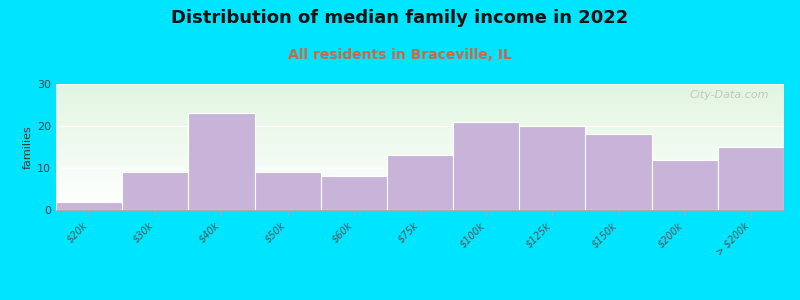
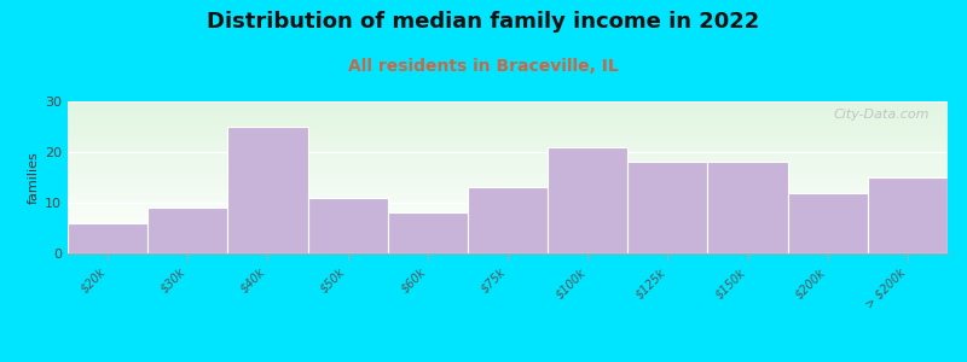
$20k: 2 -> 6
$40k: 23 -> 25
$50k: 9 -> 11
$125k: 20 -> 18
